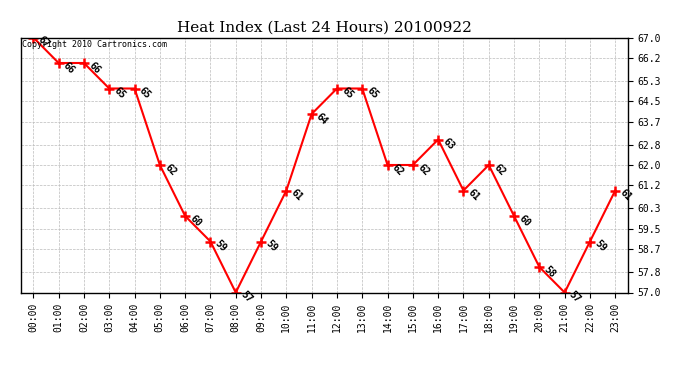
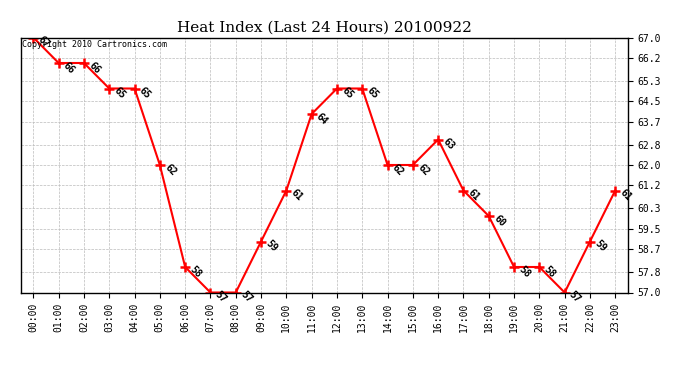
06:00: 60 -> 58
07:00: 59 -> 57
18:00: 62 -> 60
19:00: 60 -> 58
